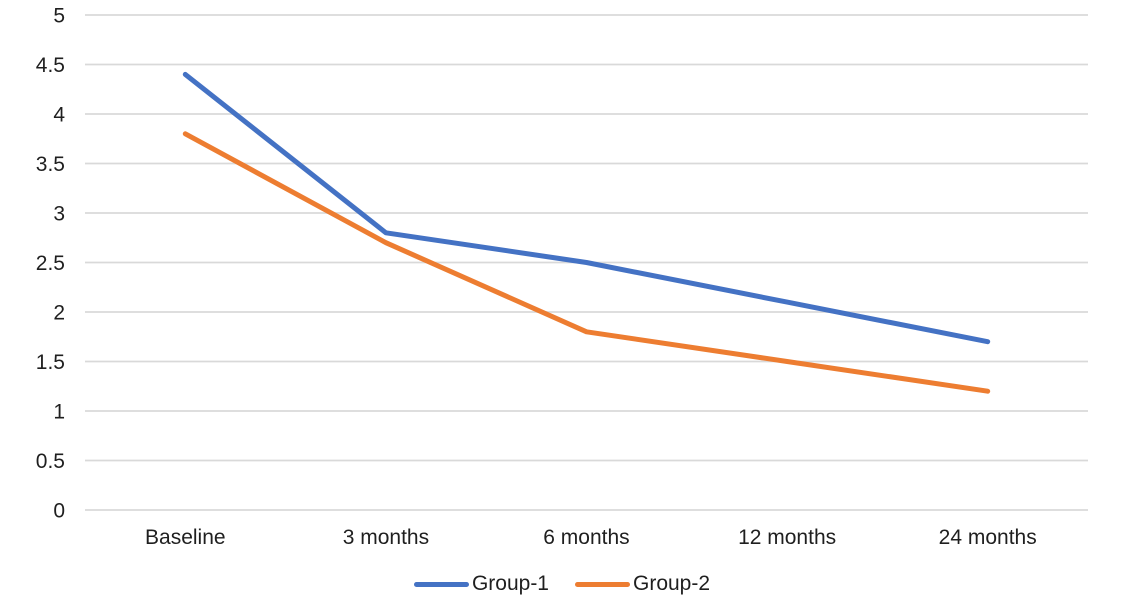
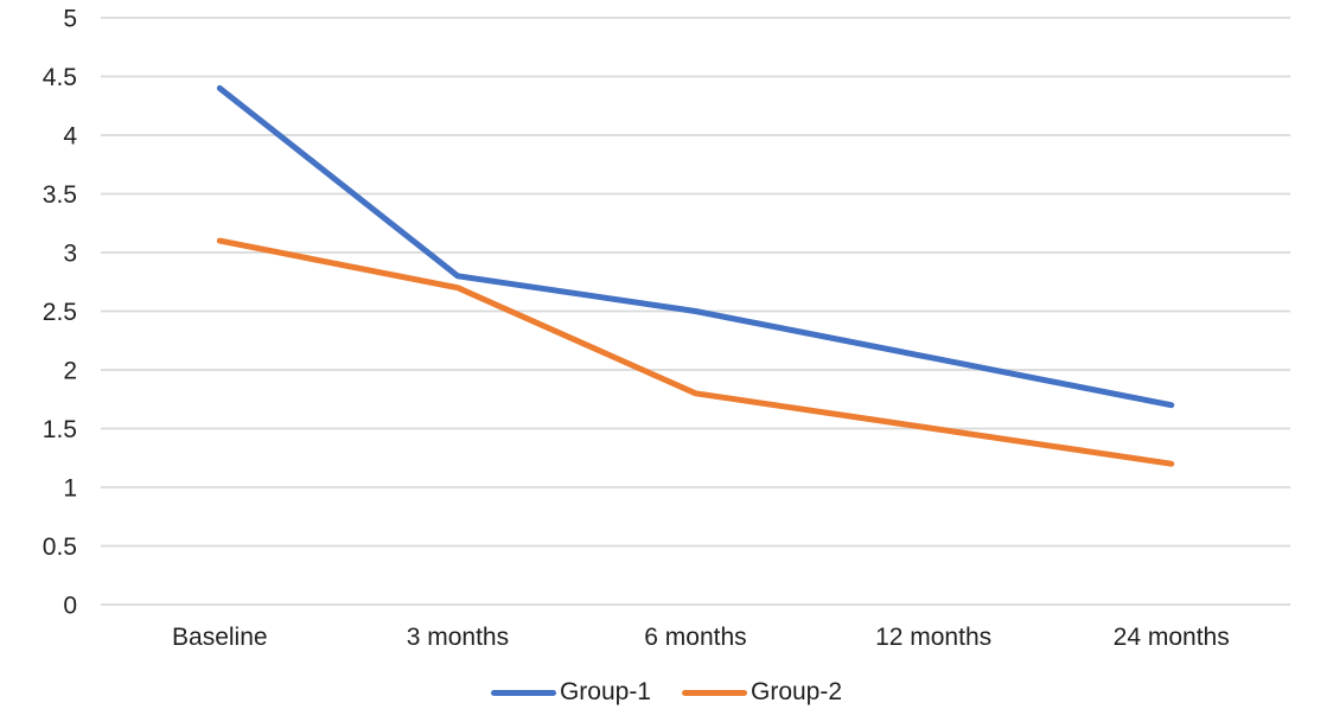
Group-2/Baseline: 3.8 -> 3.1
